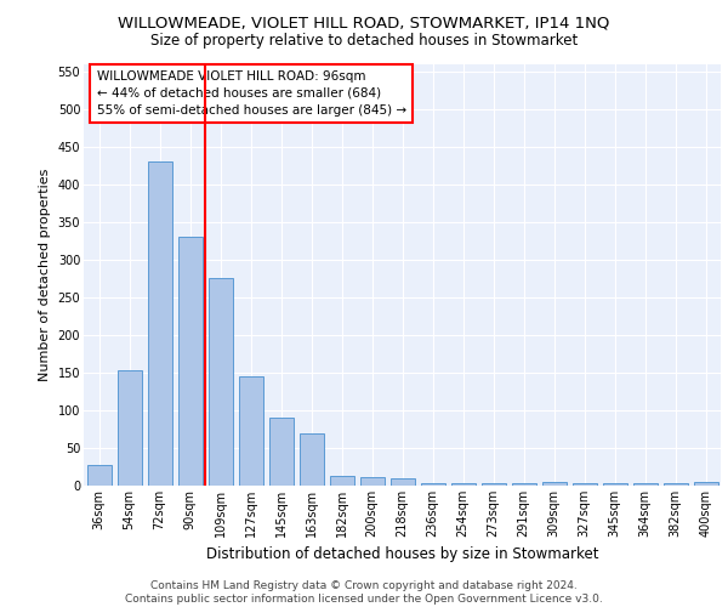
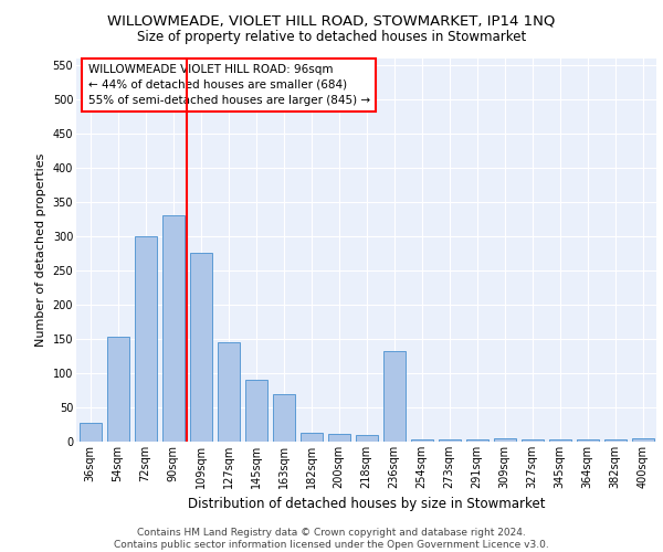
72sqm: 430 -> 300
236sqm: 4 -> 132
